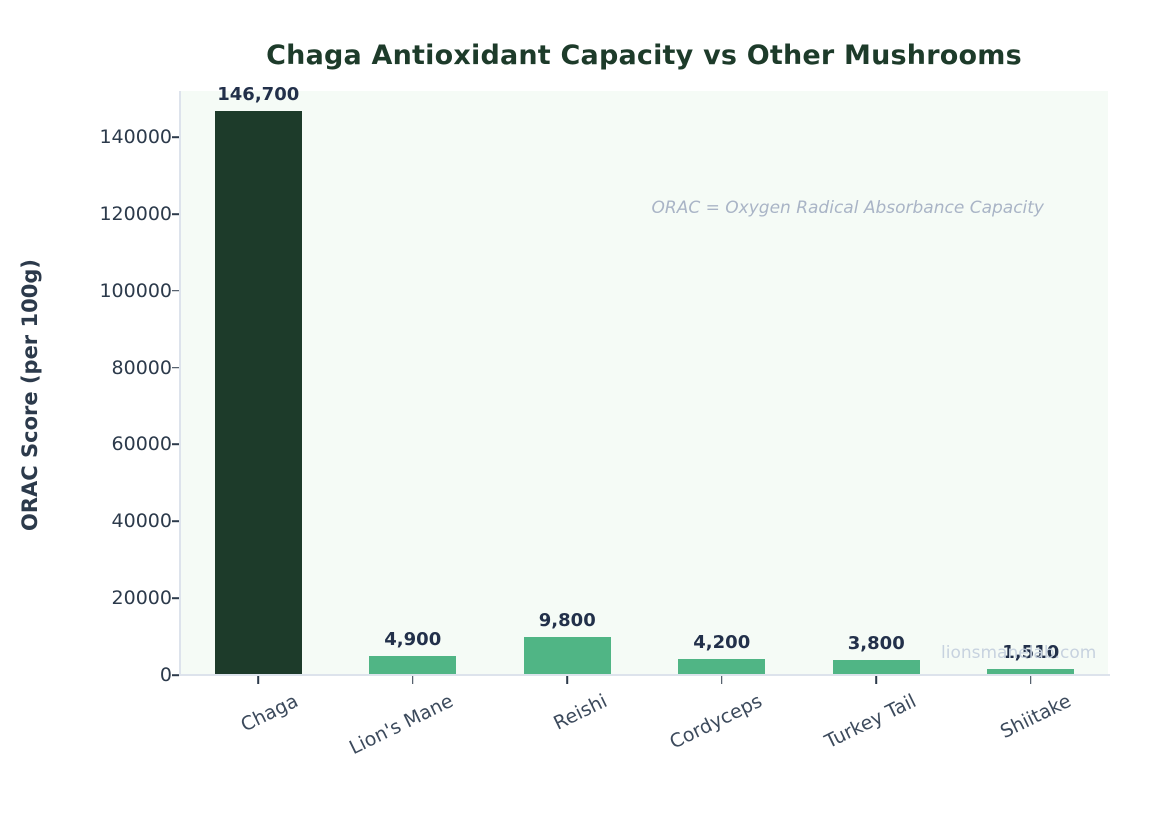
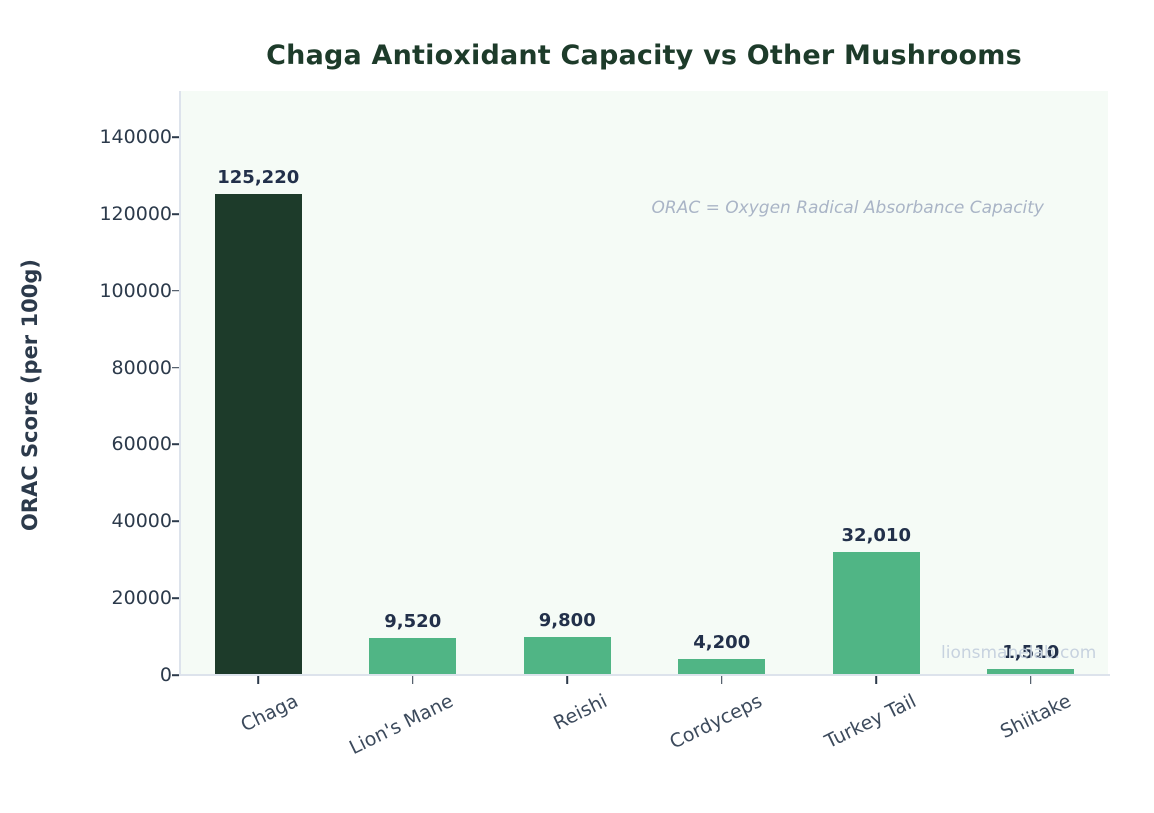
Chaga: 146,700 -> 125,220
Lion's Mane: 4,900 -> 9,520
Turkey Tail: 3,800 -> 32,010
